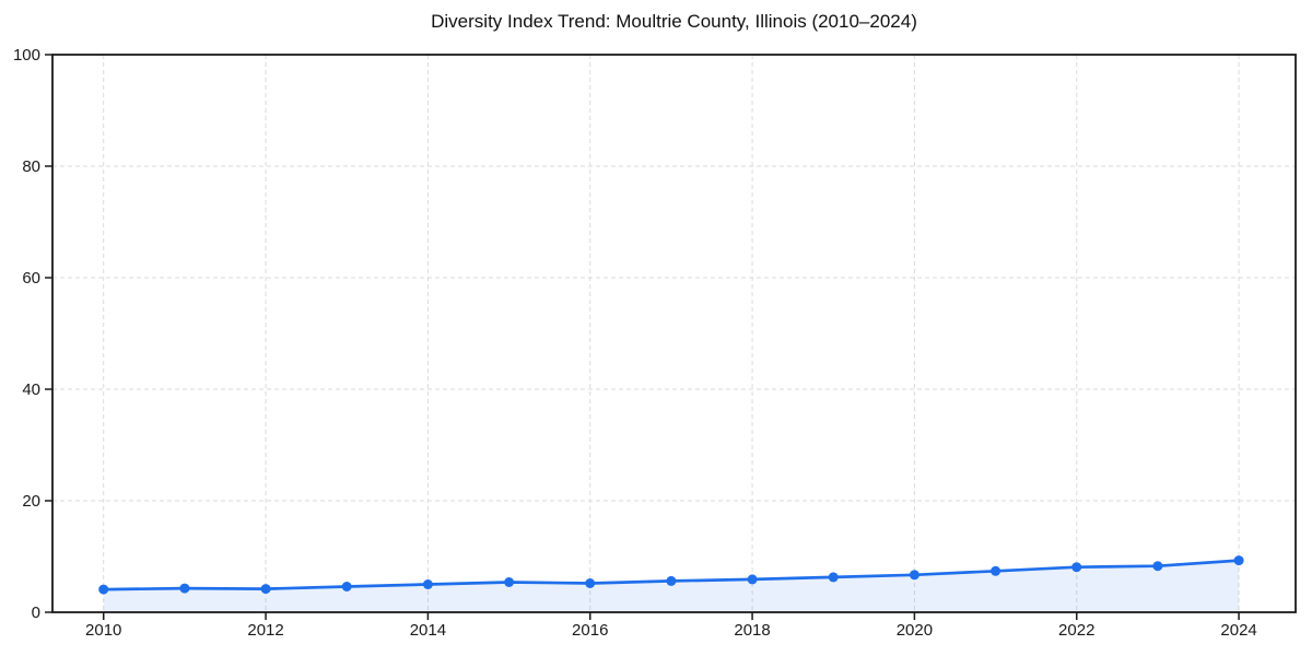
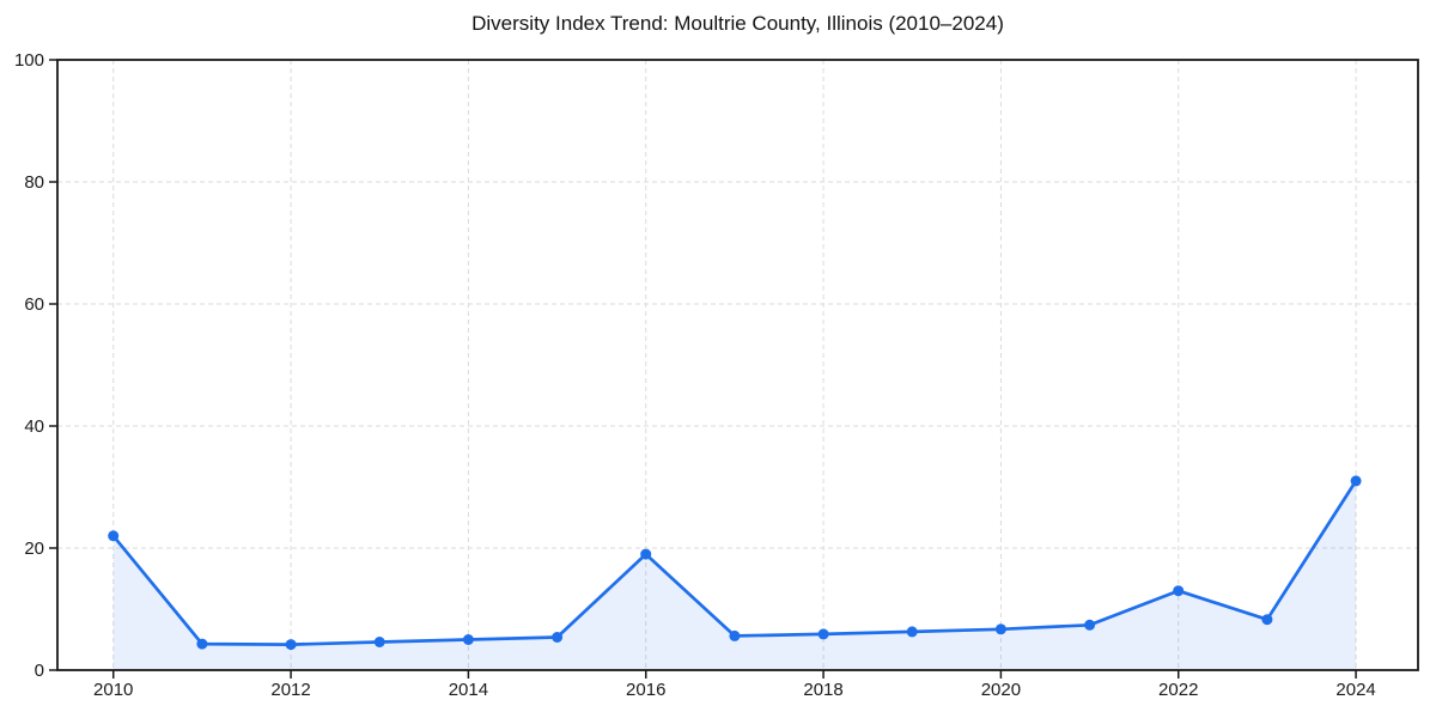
2010: 4 -> 22
2016: 5 -> 19
2022: 8 -> 13
2024: 9 -> 31
